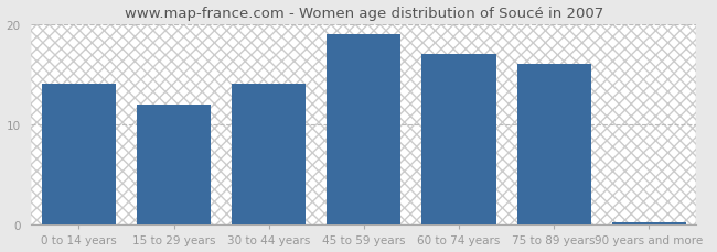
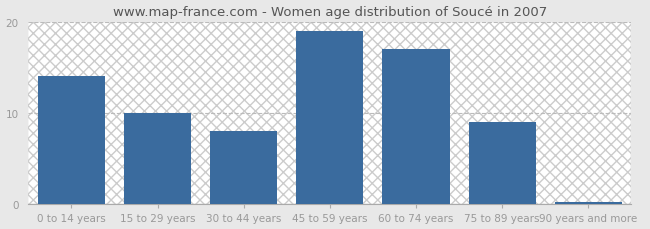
15 to 29 years: 12.0 -> 10.0
30 to 44 years: 14.0 -> 8.0
75 to 89 years: 16.0 -> 9.0
